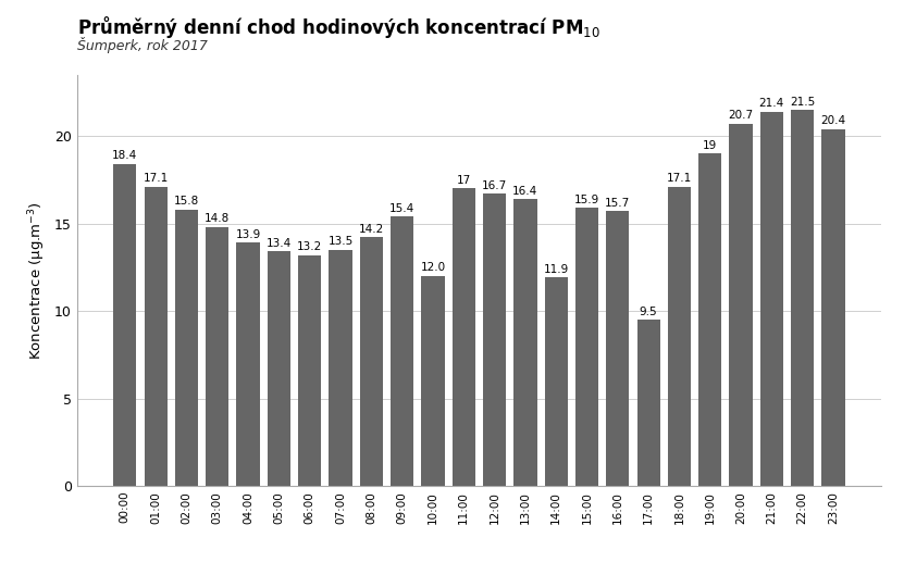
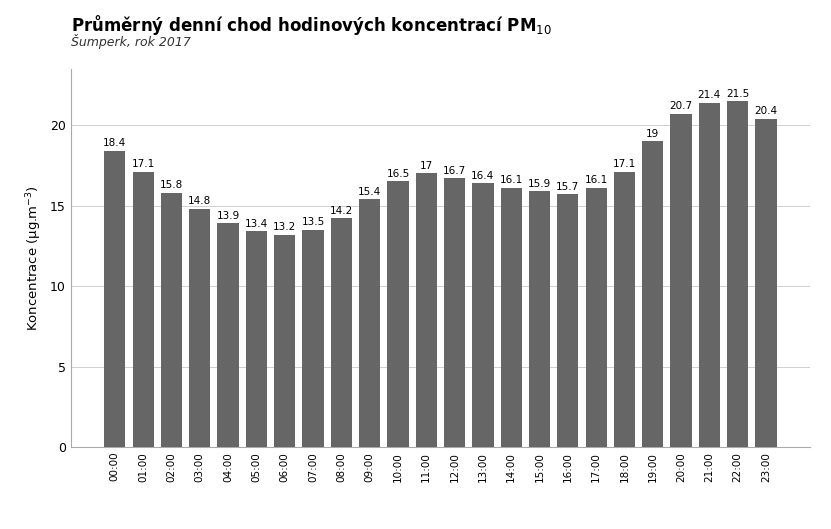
10:00: 12.0 -> 16.5
14:00: 11.9 -> 16.1
17:00: 9.5 -> 16.1
